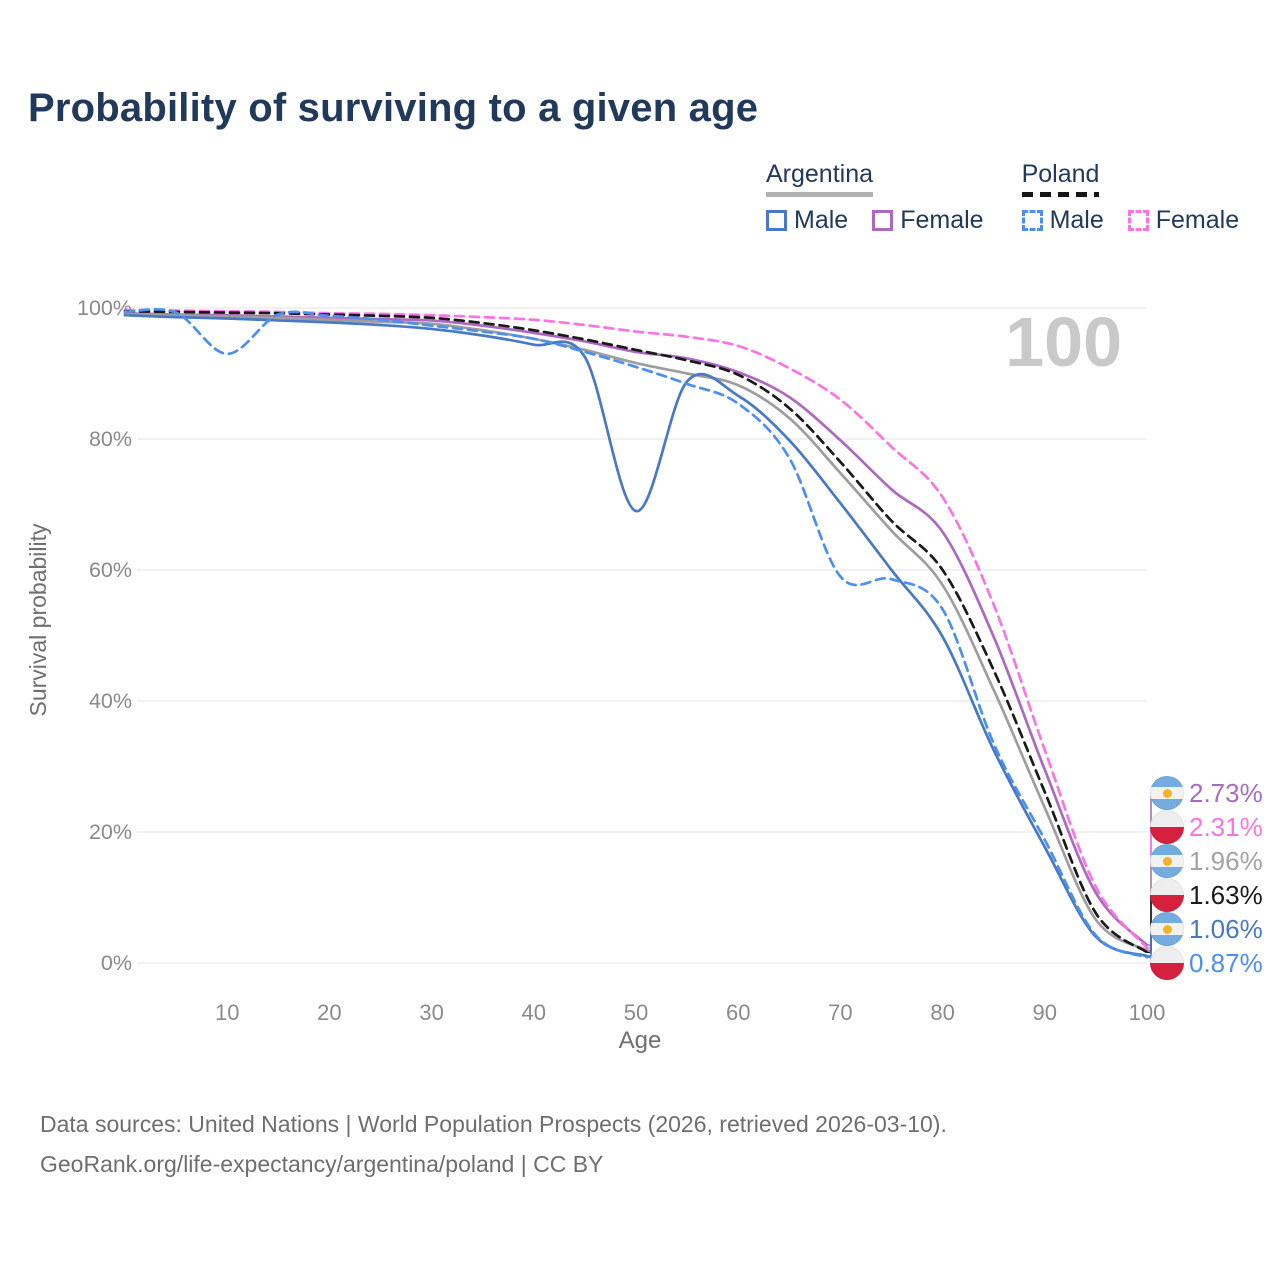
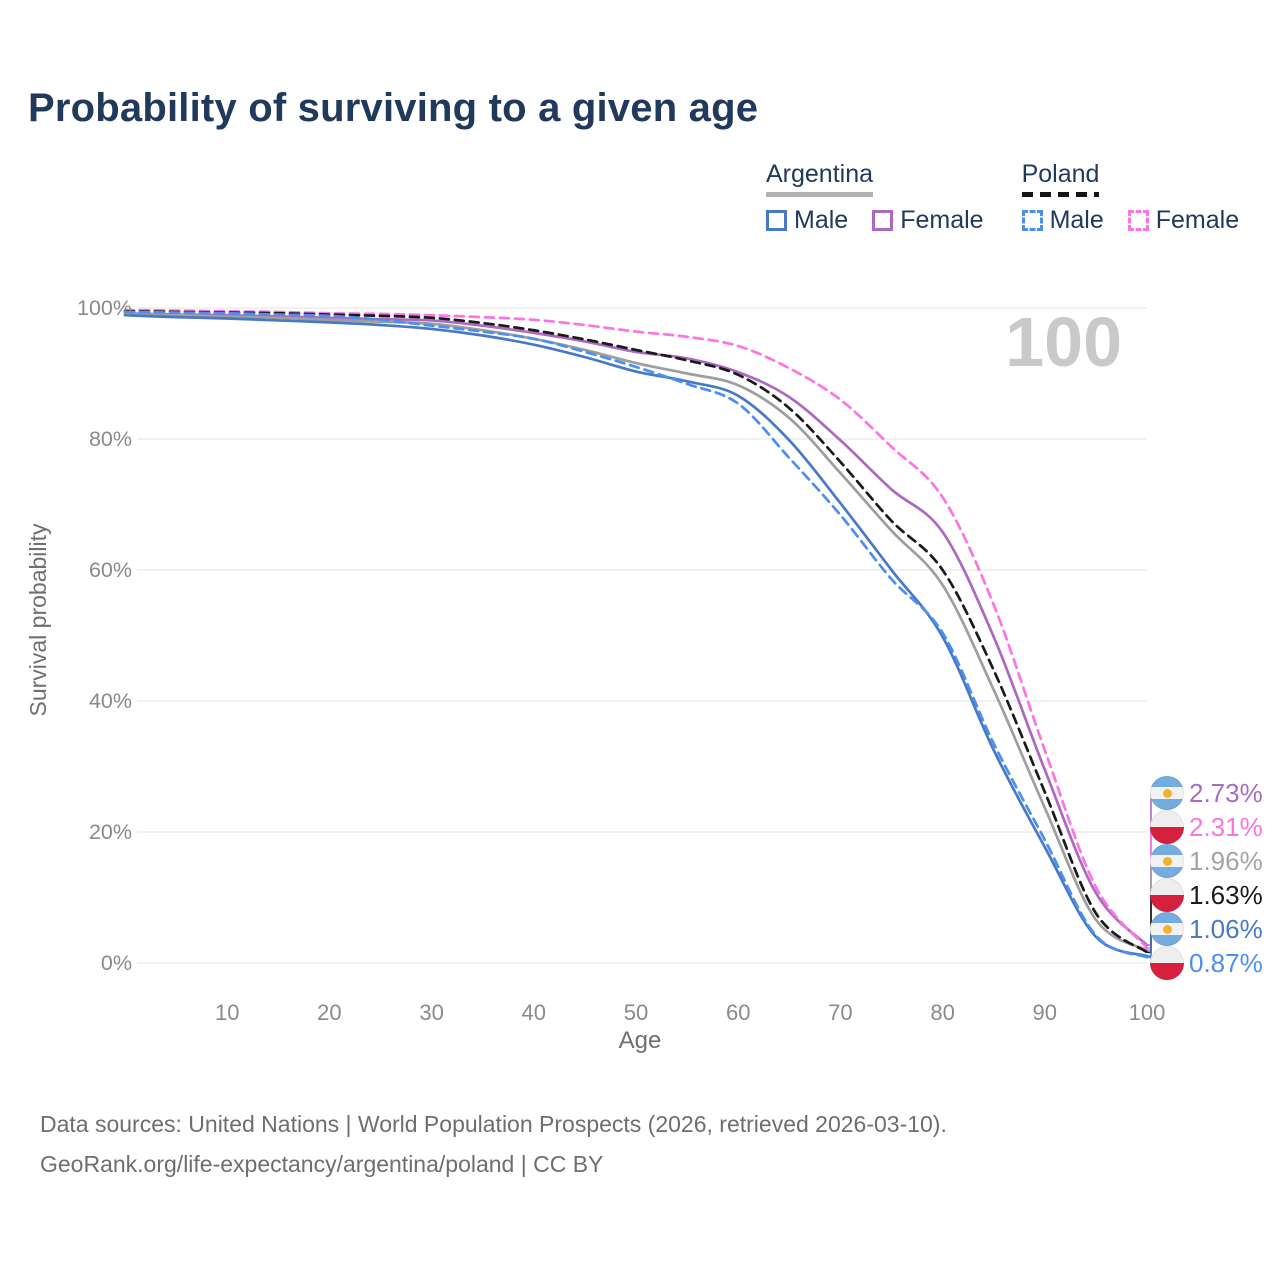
Poland Male/10: 93% -> 99%
Argentina Male/50: 69% -> 90%
Poland Male/70: 59% -> 68%
Poland Male/80: 54% -> 50%
